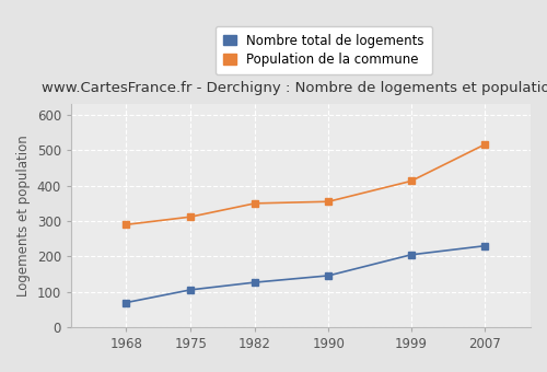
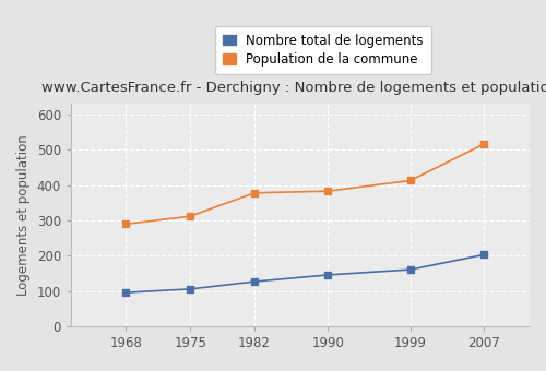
Nombre total de logements/1968: 70 -> 96
Population de la commune/1982: 350 -> 378
Population de la commune/1990: 355 -> 383
Nombre total de logements/1999: 205 -> 161
Nombre total de logements/2007: 230 -> 203
